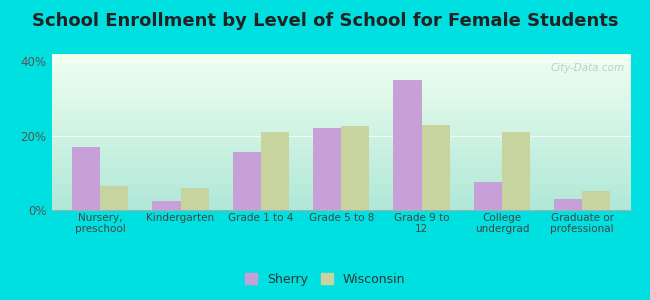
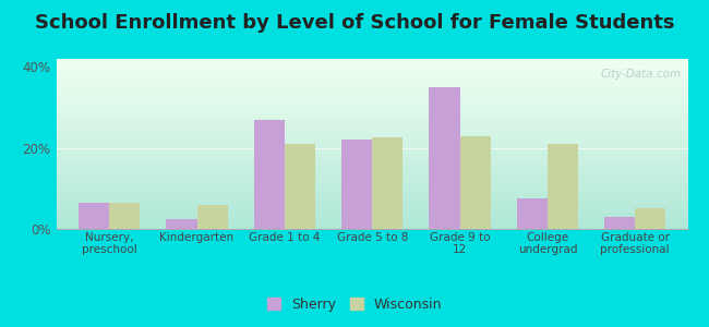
Sherry/Nursery, preschool: 17.0% -> 6.5%
Sherry/Grade 1 to 4: 15.5% -> 27.0%
